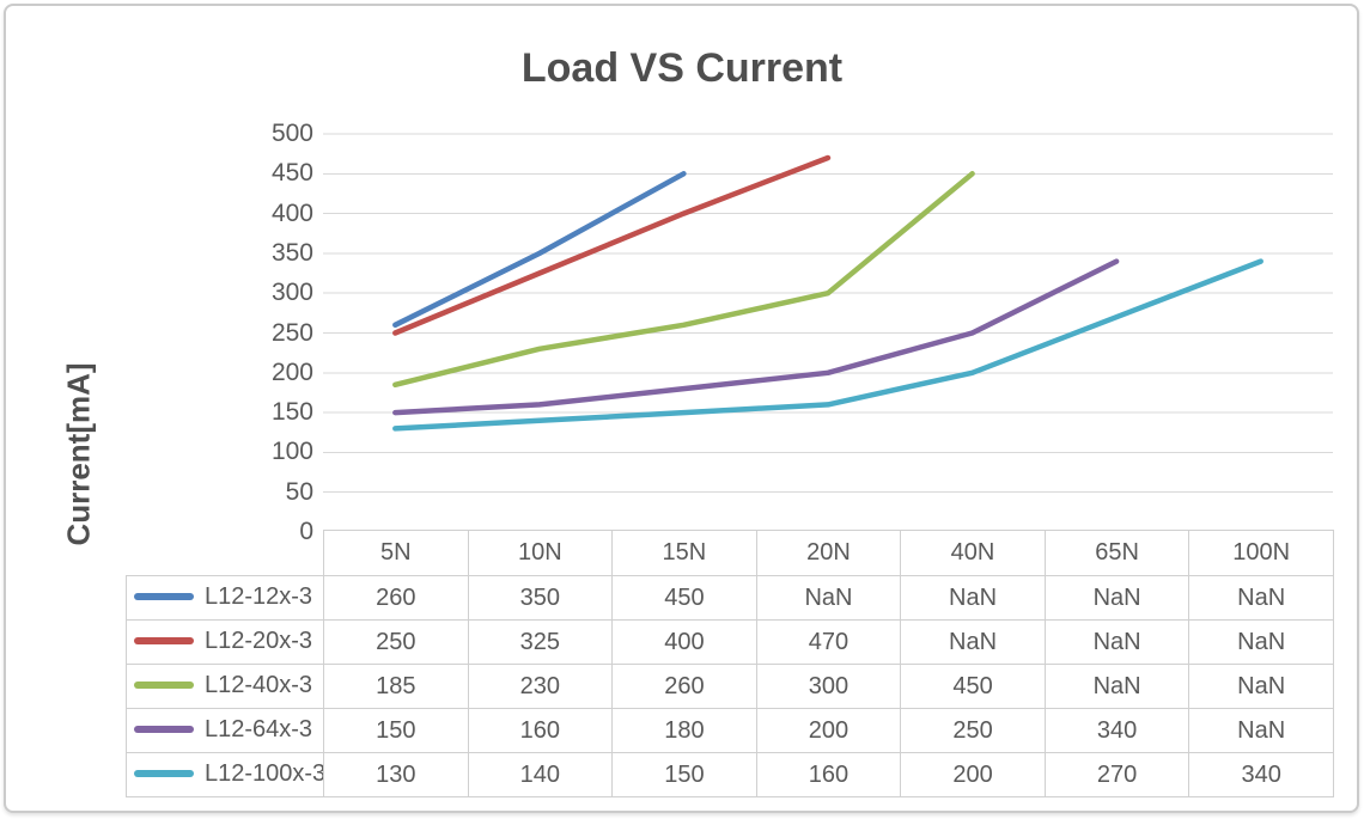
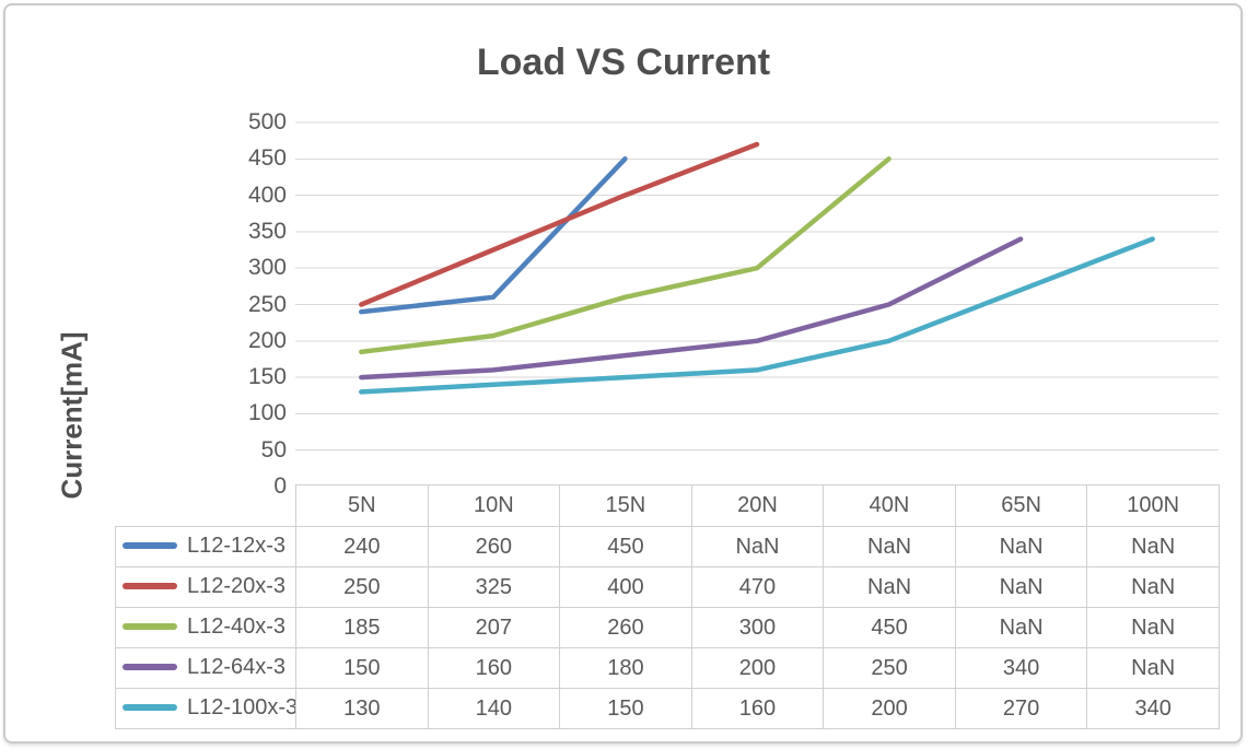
L12-12x-3/5N: 260 -> 240
L12-12x-3/10N: 350 -> 260
L12-40x-3/10N: 230 -> 207
